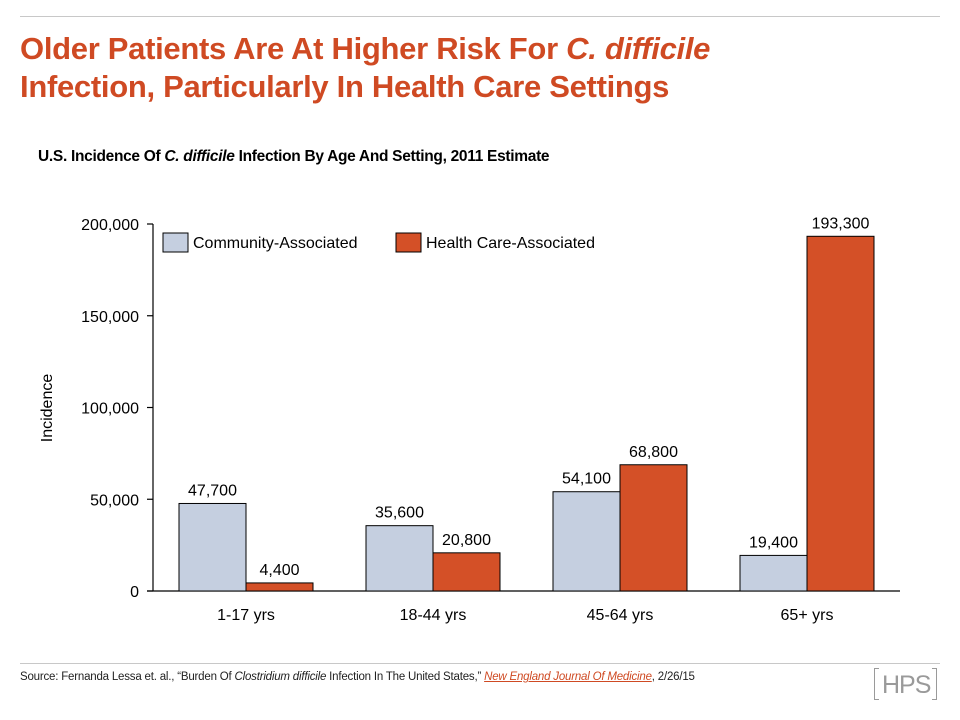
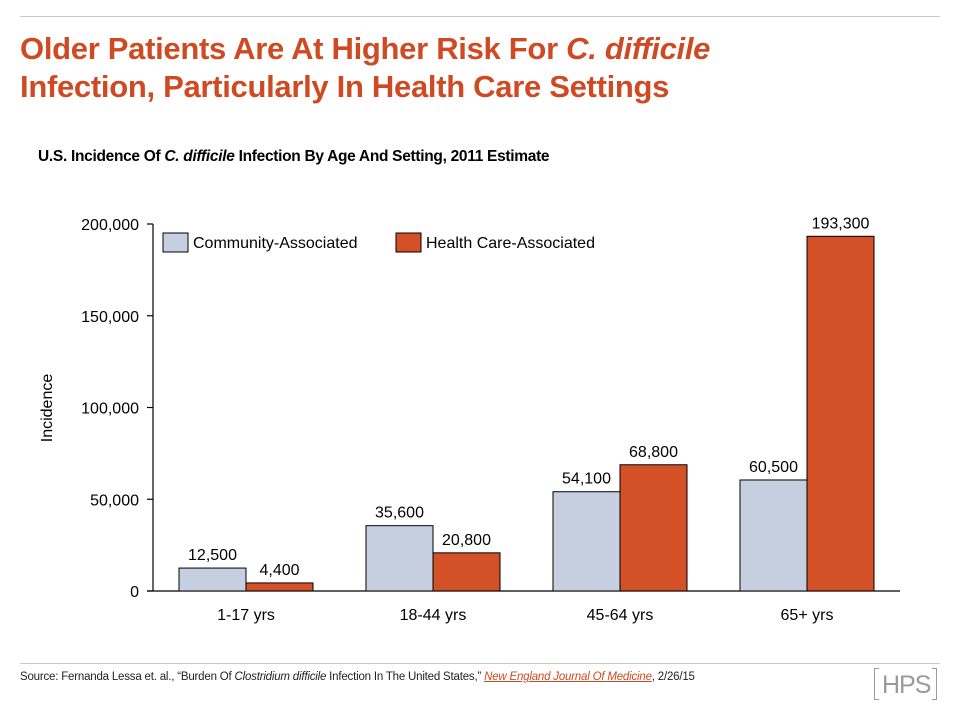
Community-Associated/1-17 yrs: 47,700 -> 12,500
Community-Associated/65+ yrs: 19,400 -> 60,500
